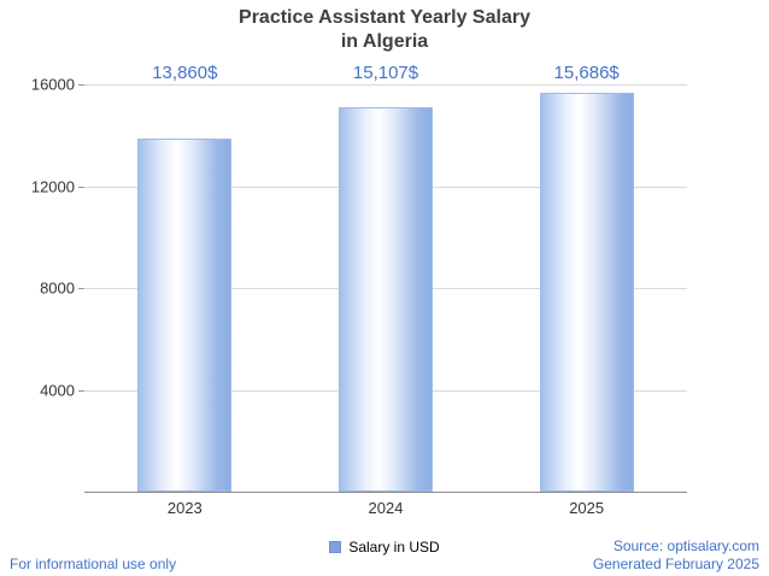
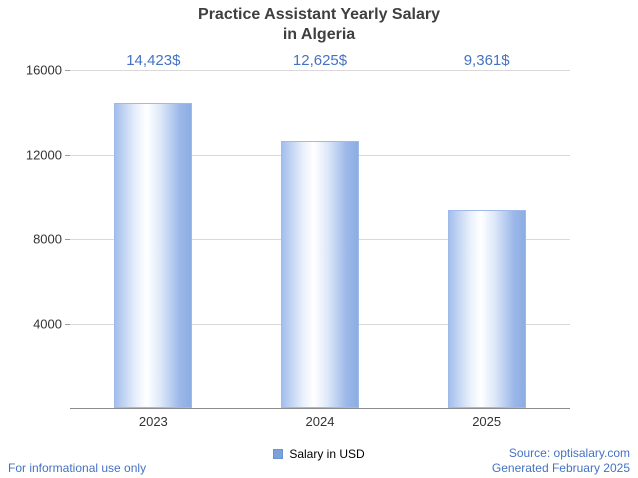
2023: 13,860 -> 14,423
2024: 15,107 -> 12,625
2025: 15,686 -> 9,361
